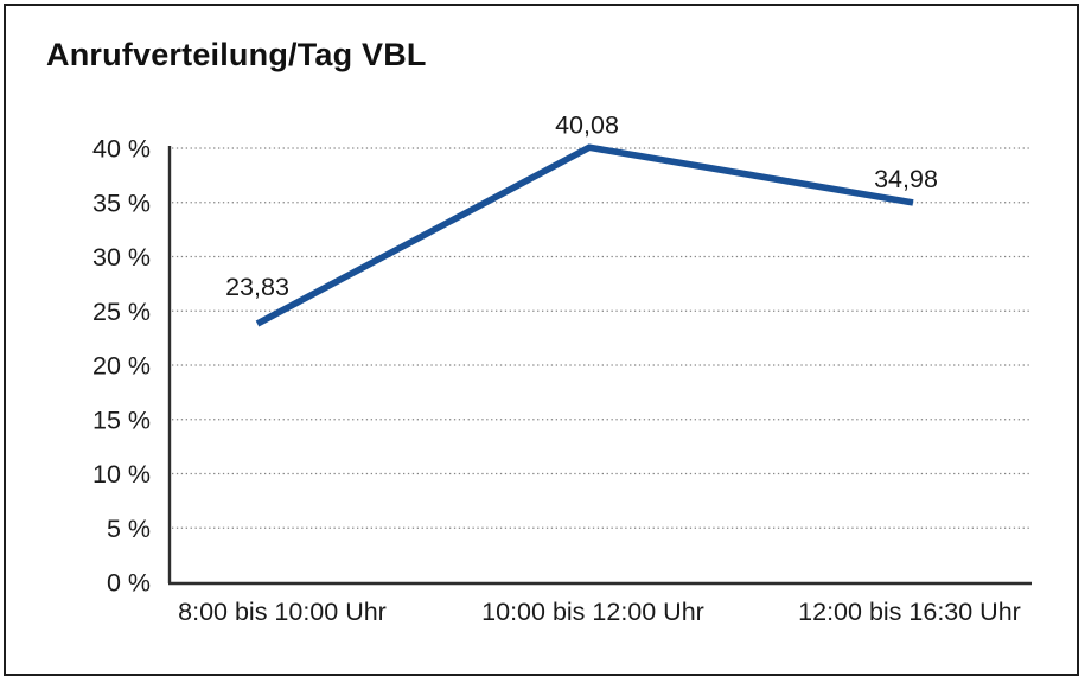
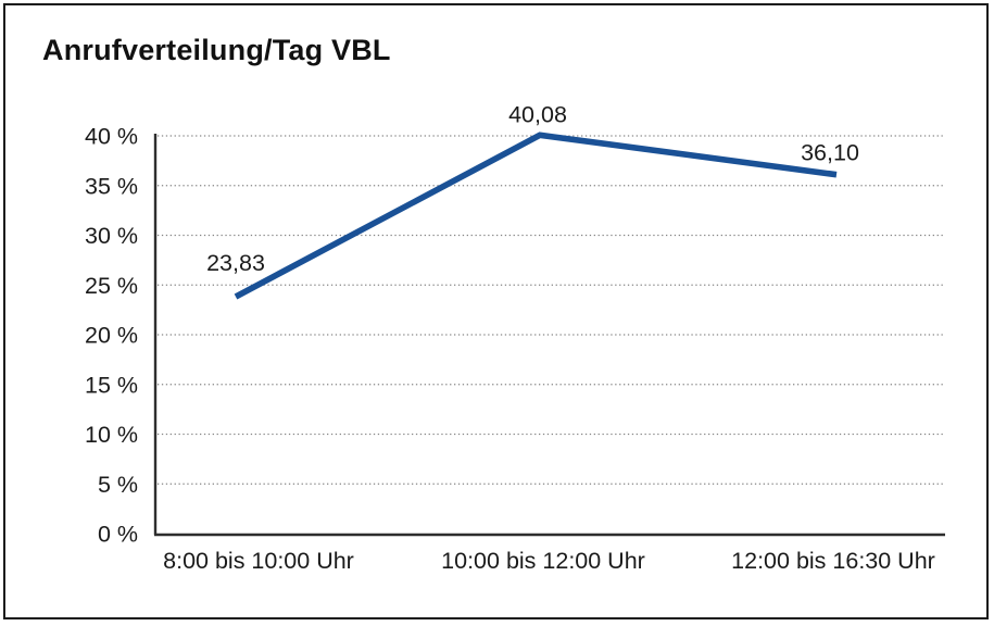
12:00 bis 16:30 Uhr: 34,98 -> 36,10
